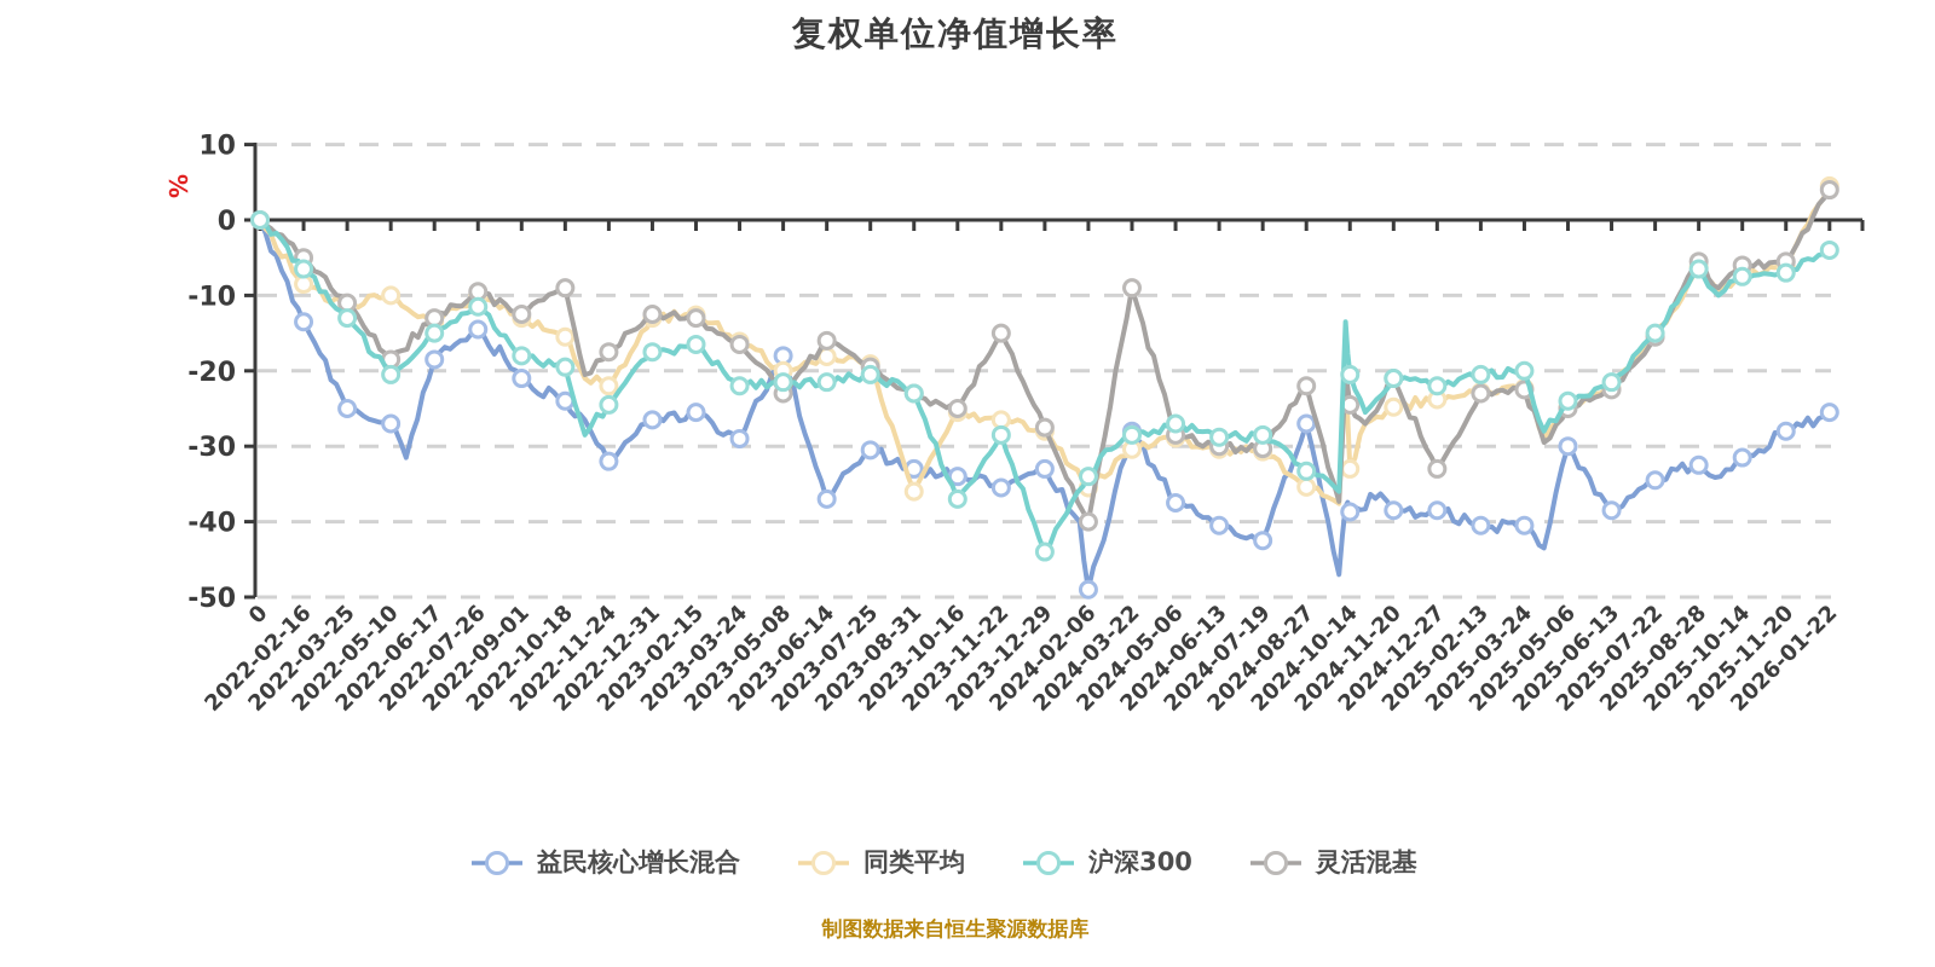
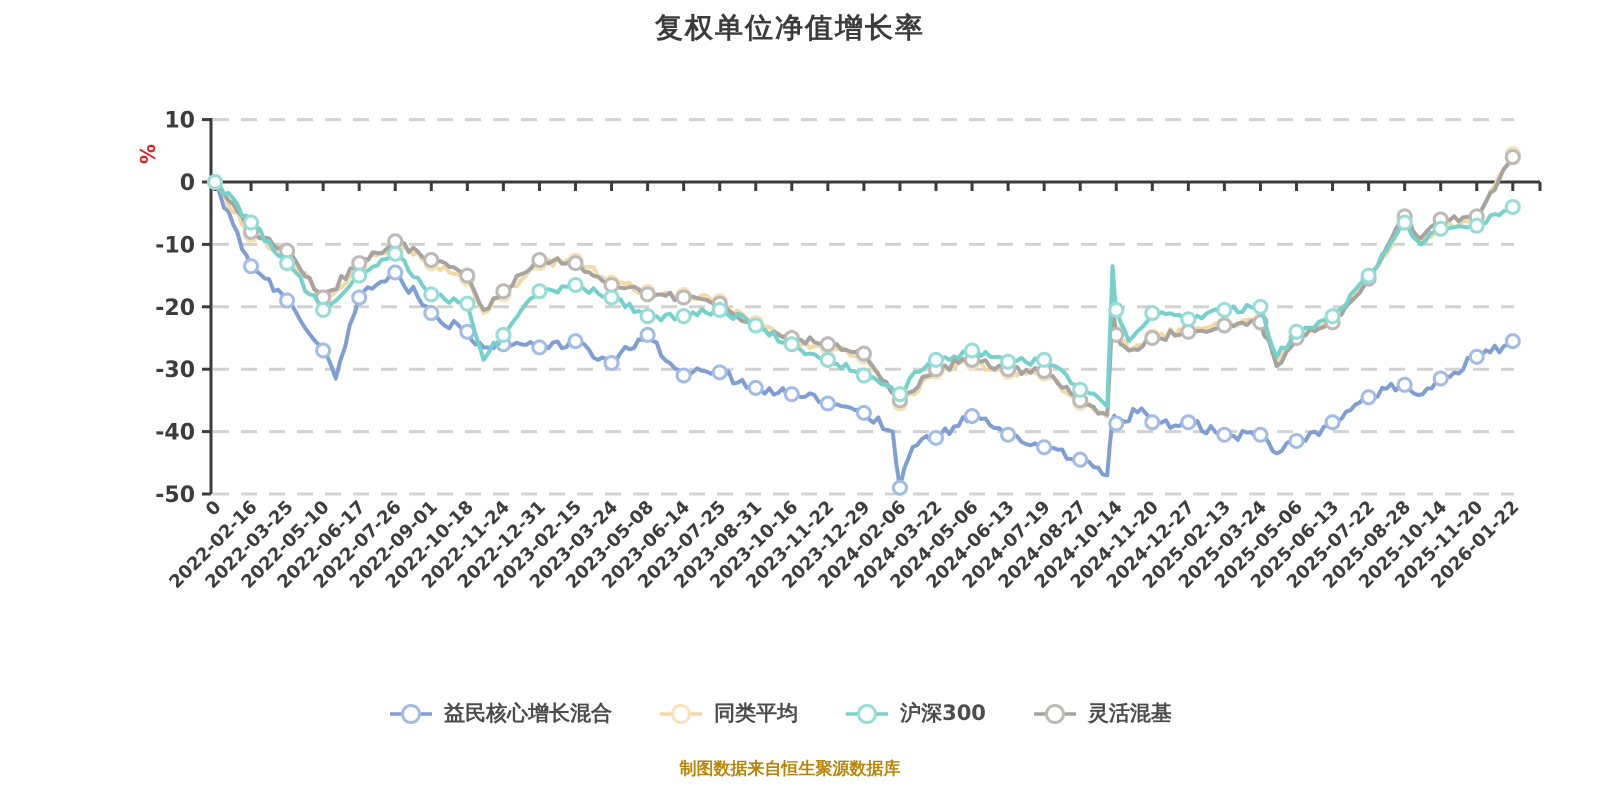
灵活混基/2022-02-16: -5 -> -8
益民核心增长混合/2022-03-25: -25 -> -19
同类平均/2022-05-10: -10 -> -19
灵活混基/2022-10-18: -9 -> -15
益民核心增长混合/2022-11-24: -32 -> -26
同类平均/2022-11-24: -22 -> -18
沪深300/2023-03-24: -22 -> -18
益民核心增长混合/2023-05-08: -18 -> -24
同类平均/2023-05-08: -20 -> -18
灵活混基/2023-05-08: -23 -> -18
益民核心增长混合/2023-06-14: -37 -> -31
灵活混基/2023-06-14: -16 -> -18
同类平均/2023-08-31: -36 -> -23
沪深300/2023-10-16: -37 -> -26
灵活混基/2023-11-22: -15 -> -26
益民核心增长混合/2023-12-29: -33 -> -37
沪深300/2023-12-29: -44 -> -31
灵活混基/2024-02-06: -40 -> -35
益民核心增长混合/2024-03-22: -28 -> -41
灵活混基/2024-03-22: -9 -> -30
益民核心增长混合/2024-08-27: -27 -> -44
灵活混基/2024-08-27: -22 -> -35
同类平均/2024-10-14: -33 -> -24
灵活混基/2024-11-20: -21 -> -25
灵活混基/2024-12-27: -33 -> -24
益民核心增长混合/2025-05-06: -30 -> -42
